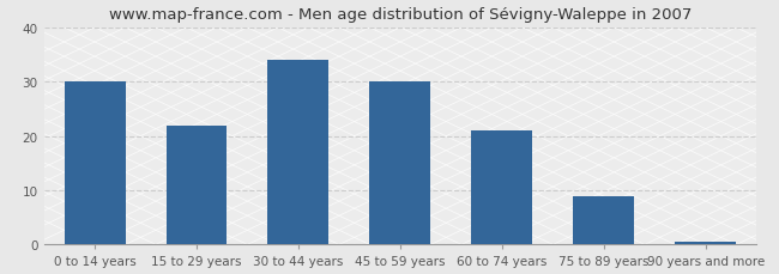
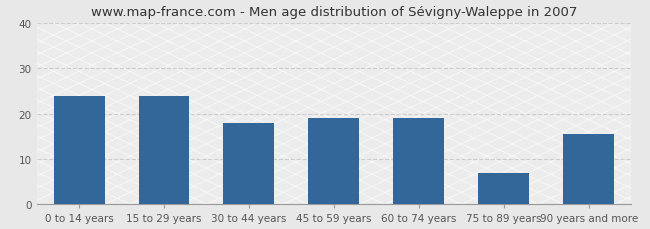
0 to 14 years: 30.0 -> 24.0
15 to 29 years: 22.0 -> 24.0
30 to 44 years: 34.0 -> 18.0
45 to 59 years: 30.0 -> 19.0
60 to 74 years: 21.0 -> 19.0
75 to 89 years: 9.0 -> 7.0
90 years and more: 0.5 -> 15.5
